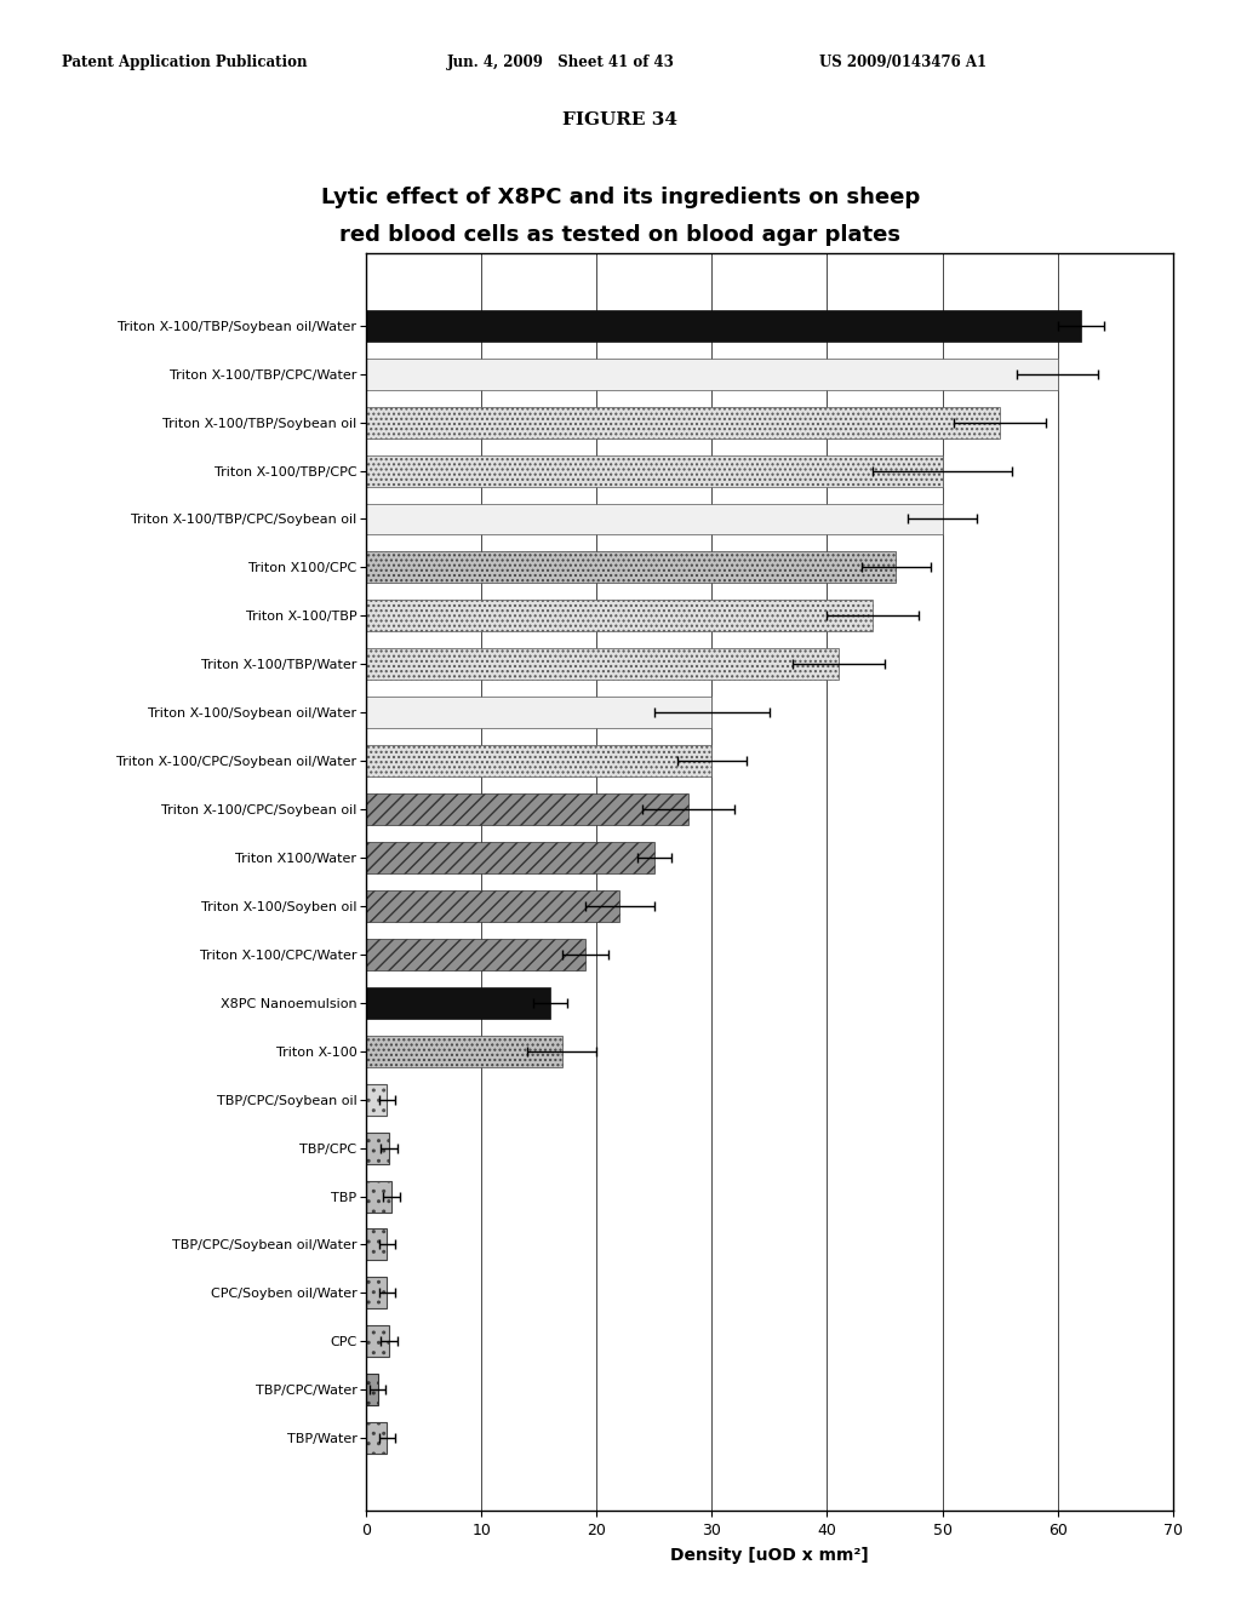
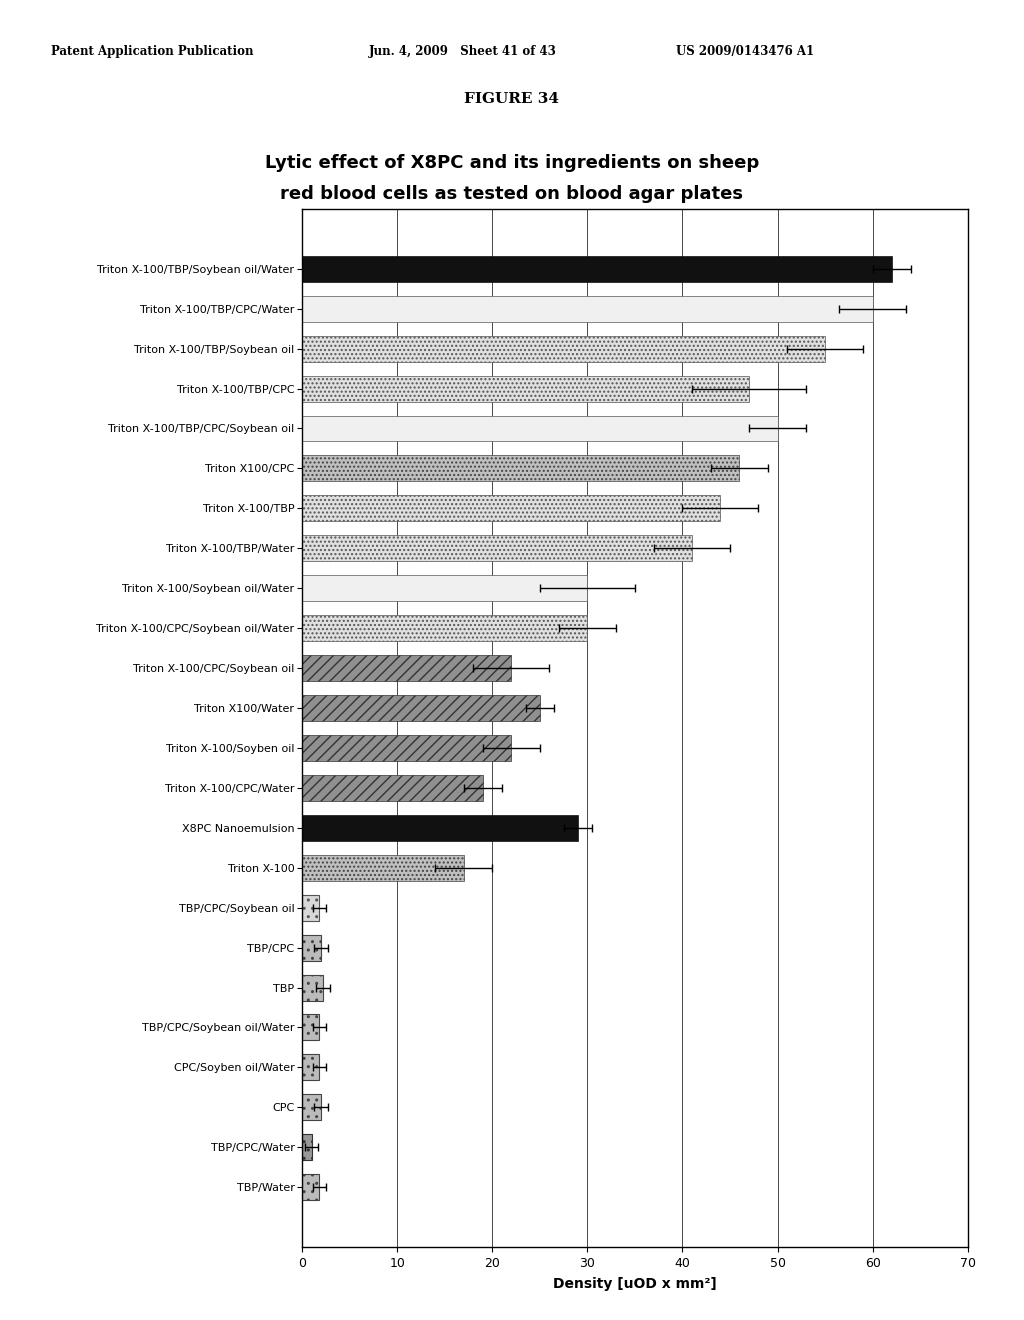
Triton X-100/TBP/CPC: 50.0 -> 47.0
Triton X-100/CPC/Soybean oil: 28.0 -> 22.0
X8PC Nanoemulsion: 16.0 -> 29.0
